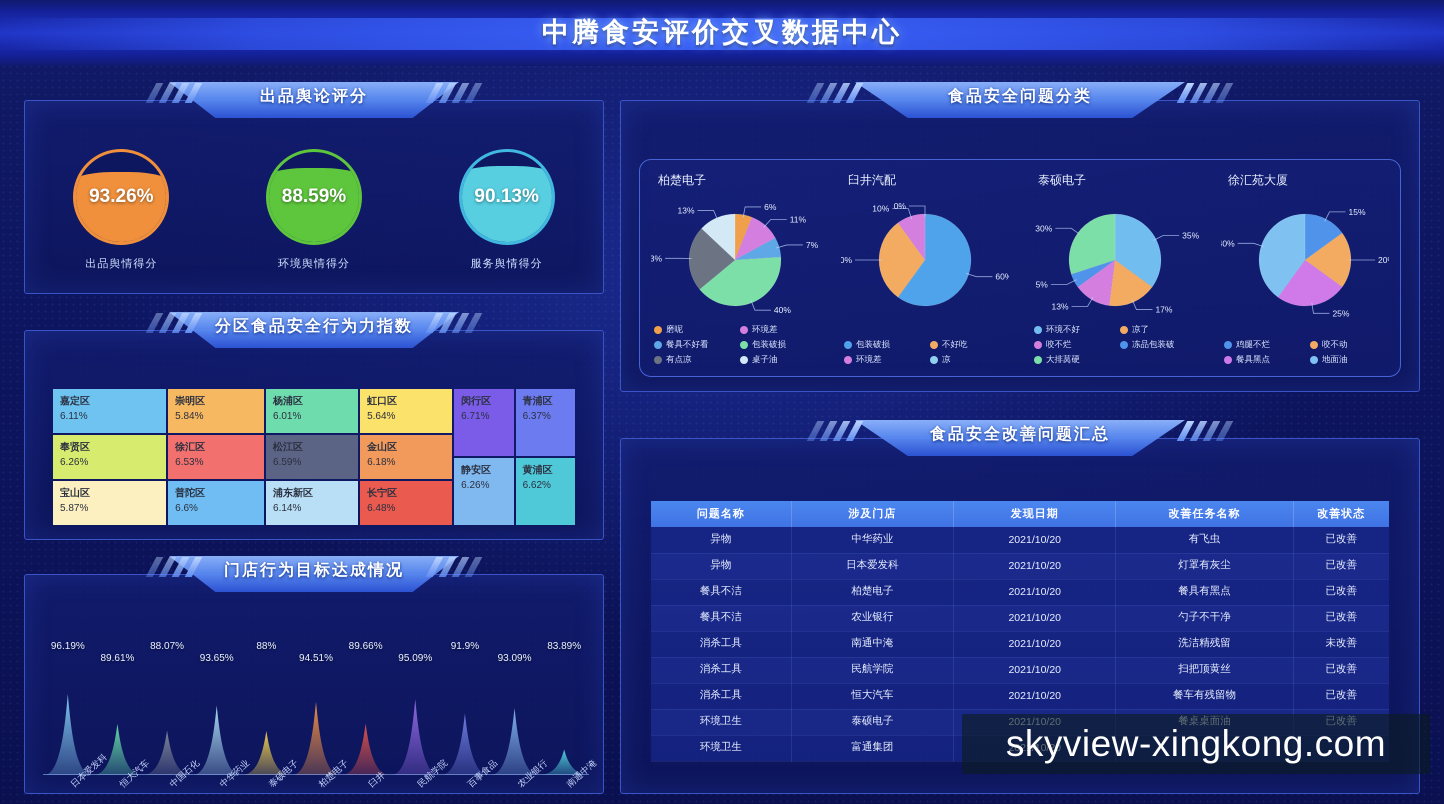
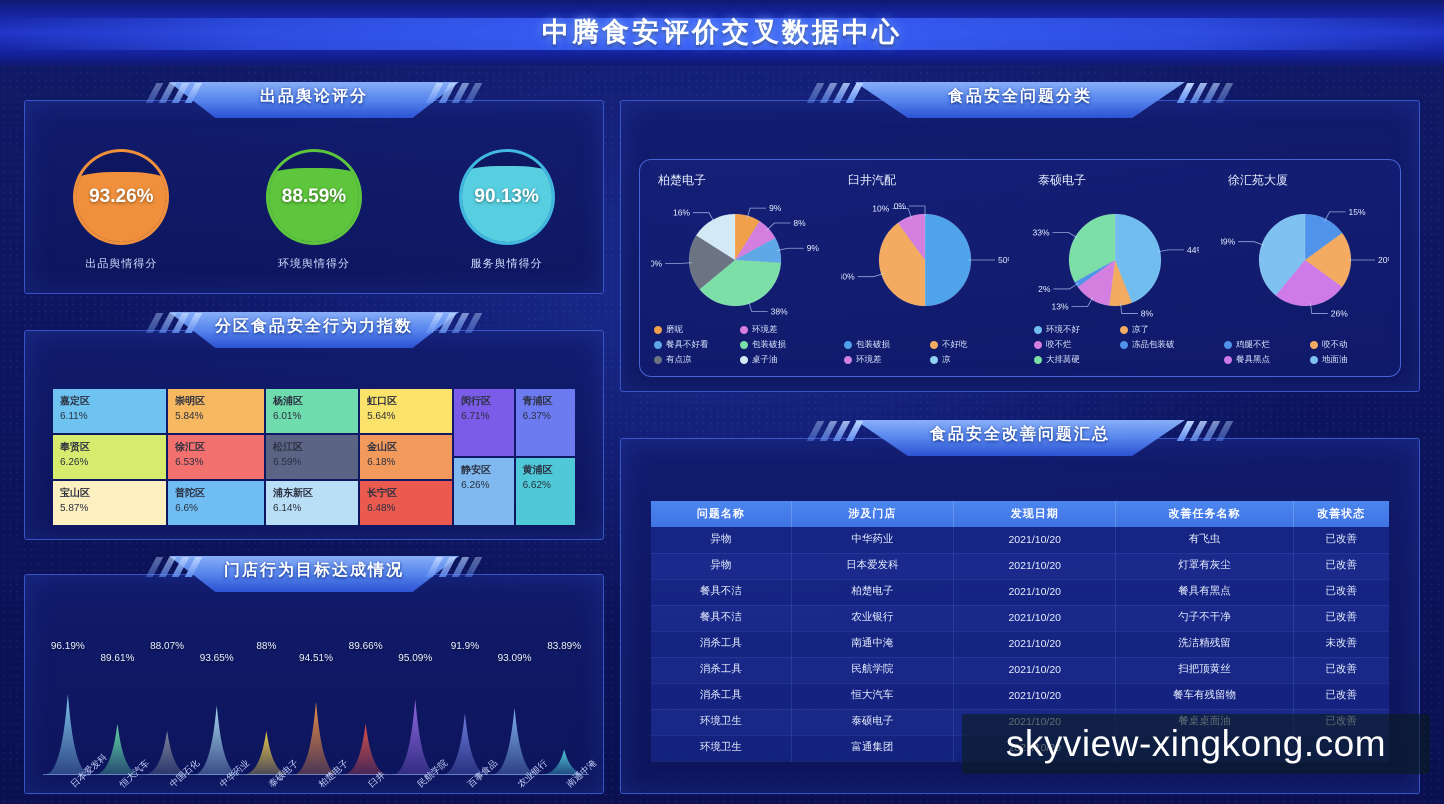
柏楚电子/磨呢: 6% -> 9%
柏楚电子/环境差: 11% -> 8%
柏楚电子/餐具不好看: 7% -> 9%
柏楚电子/包装破损: 40% -> 38%
柏楚电子/有点凉: 23% -> 20%
柏楚电子/桌子油: 13% -> 16%
臼井汽配/包装破损: 60% -> 50%
臼井汽配/不好吃: 30% -> 40%
泰硕电子/环境不好: 35% -> 44%
泰硕电子/凉了: 17% -> 8%
泰硕电子/冻品包装破: 5% -> 2%
泰硕电子/大排莴硬: 30% -> 33%
徐汇苑大厦/餐具黑点: 25% -> 26%
徐汇苑大厦/地面油: 40% -> 39%
